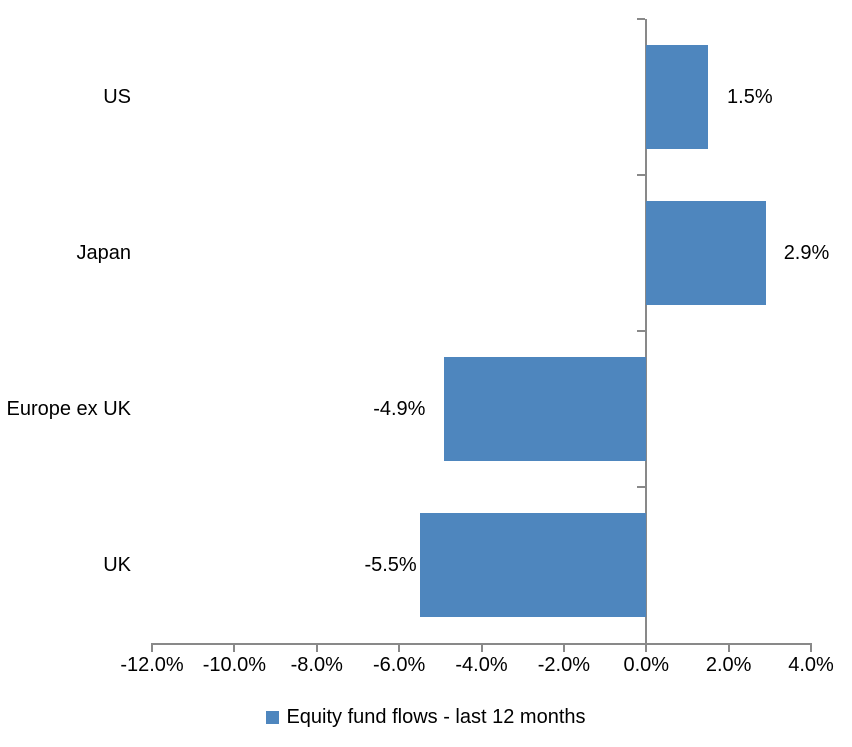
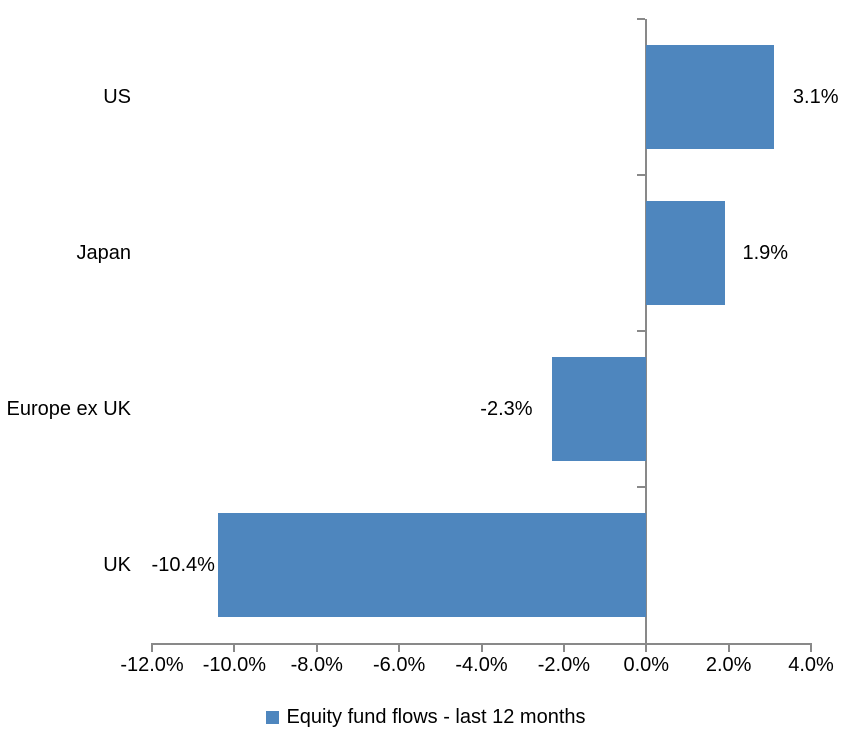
US: 1.5% -> 3.1%
Japan: 2.9% -> 1.9%
Europe ex UK: -4.9% -> -2.3%
UK: -5.5% -> -10.4%
